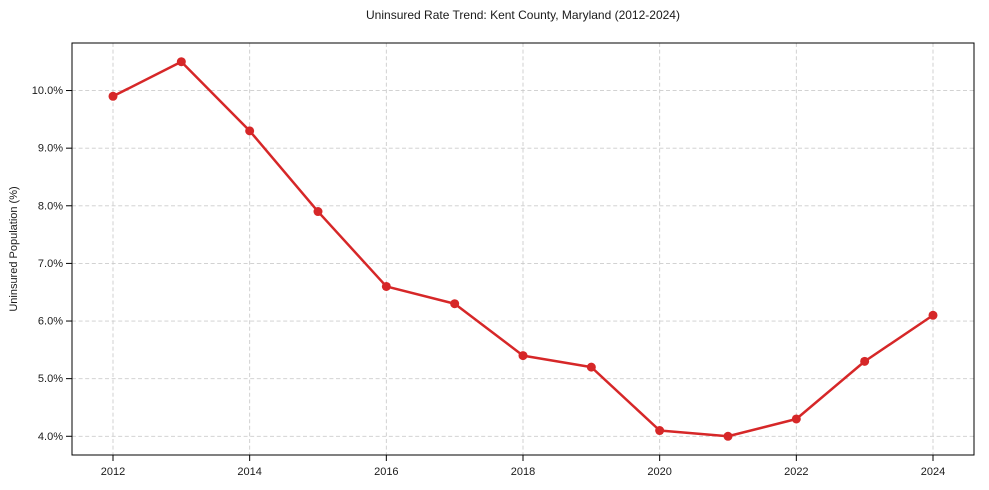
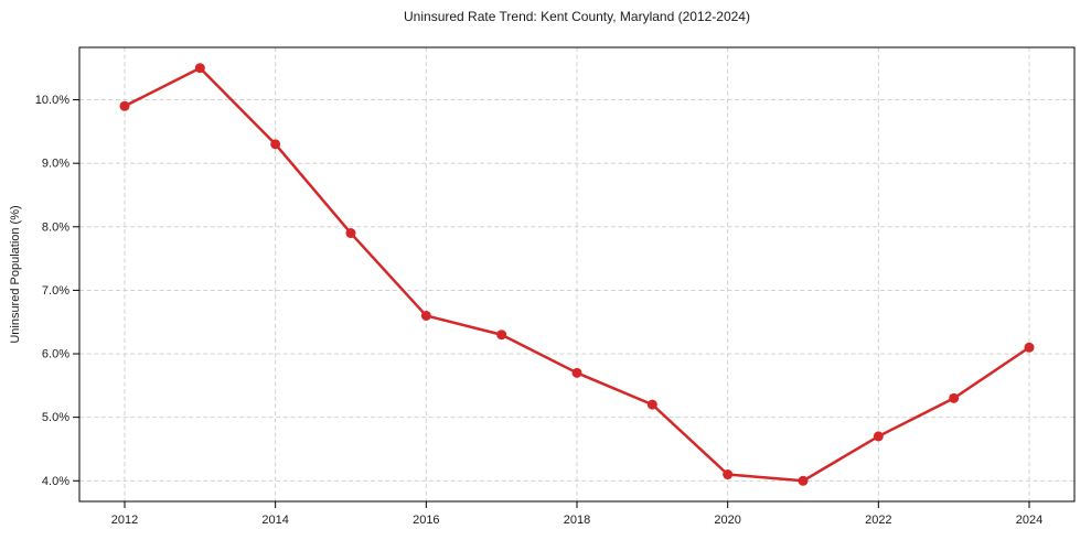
2018: 5.4% -> 5.7%
2022: 4.3% -> 4.7%
